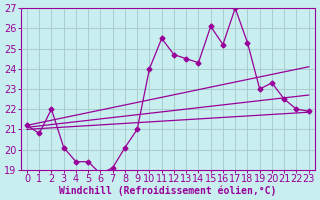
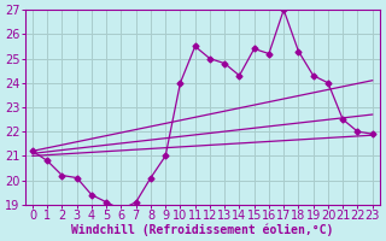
2: 22.0 -> 20.2
5: 19.4 -> 19.1
12: 24.7 -> 25.0
13: 24.5 -> 24.8
15: 26.1 -> 25.4
19: 23.0 -> 24.3
20: 23.3 -> 24.0
